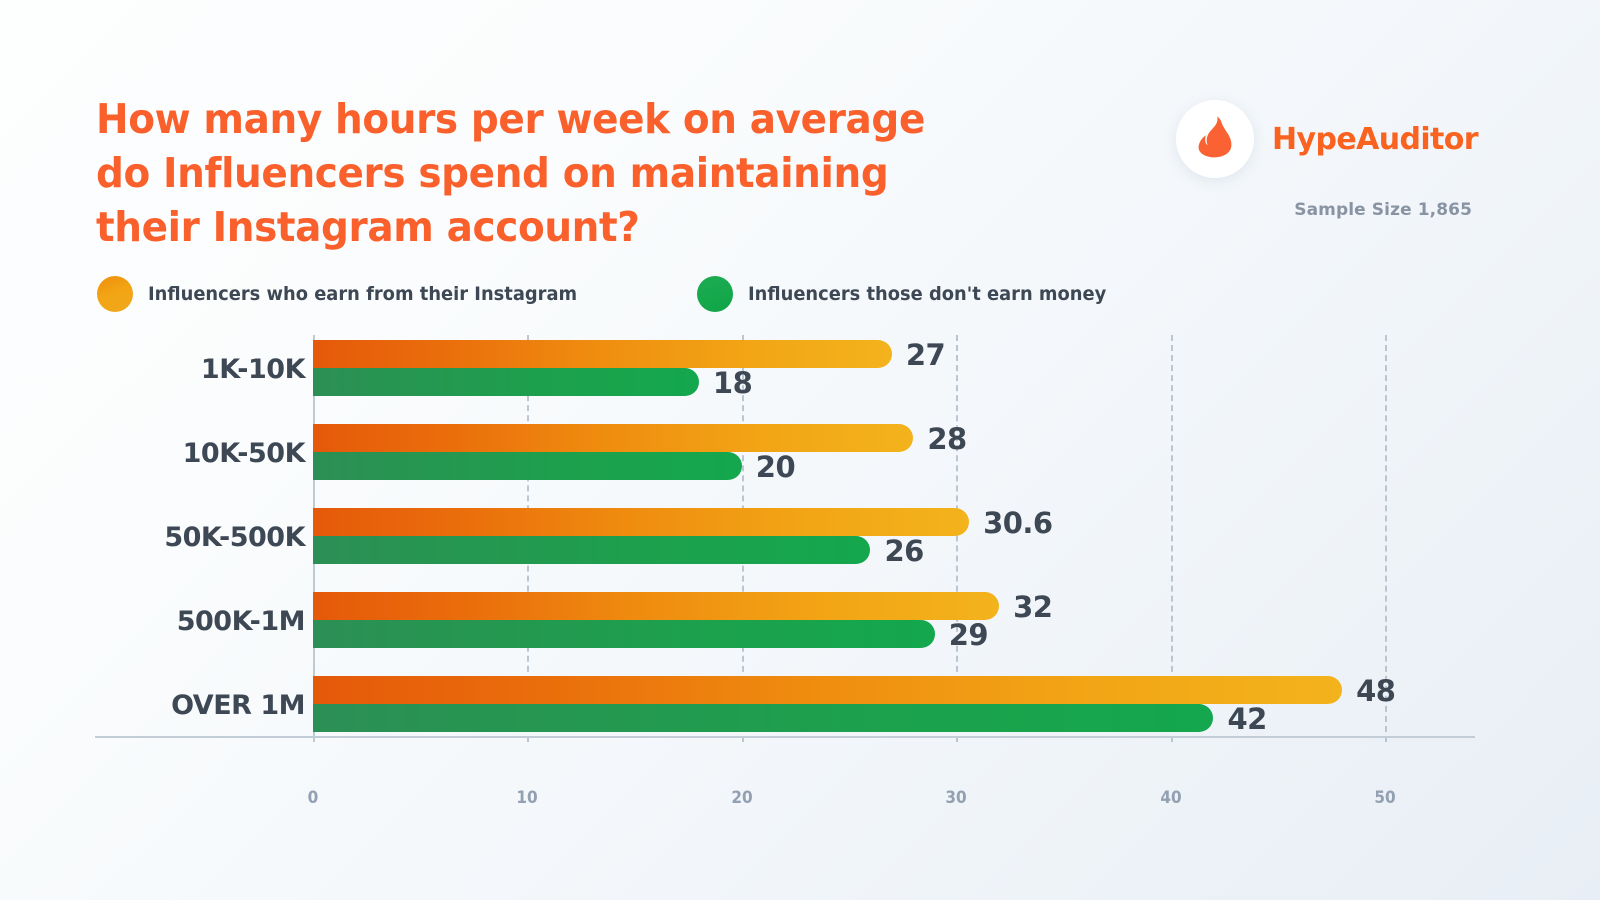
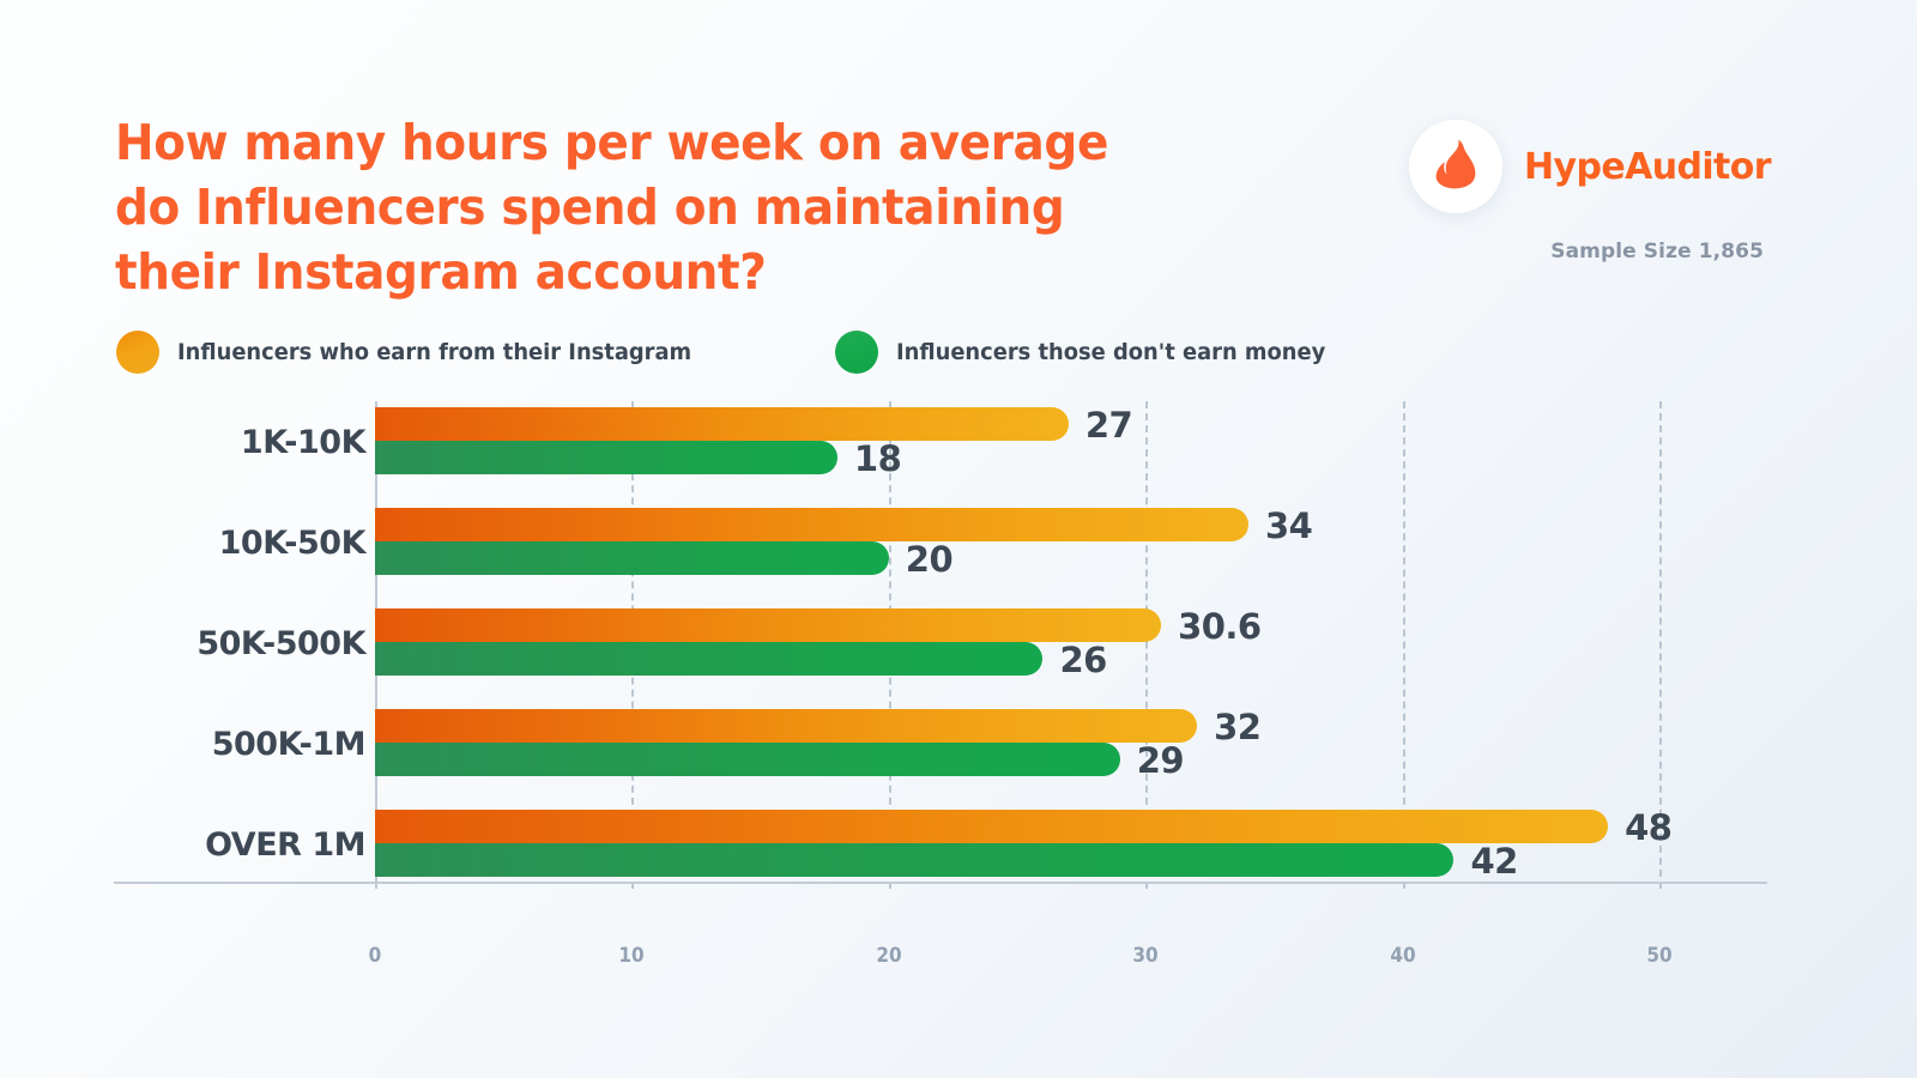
Influencers who earn from their Instagram/10K-50K: 28 -> 34
